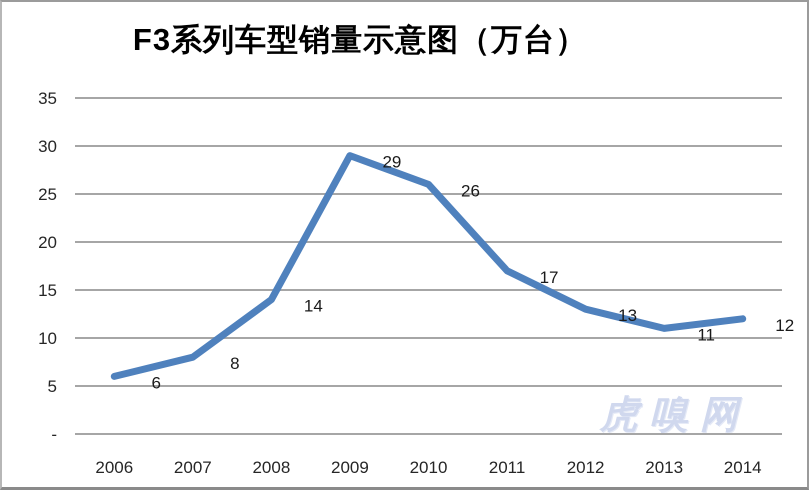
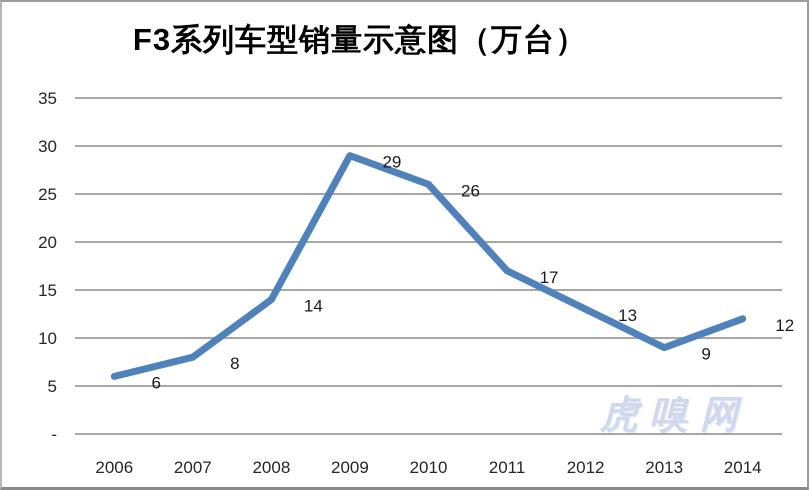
2013: 11 -> 9
